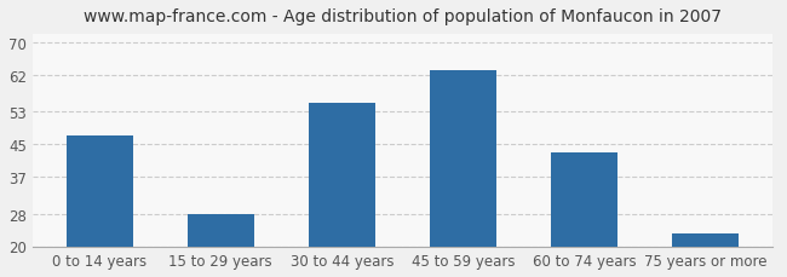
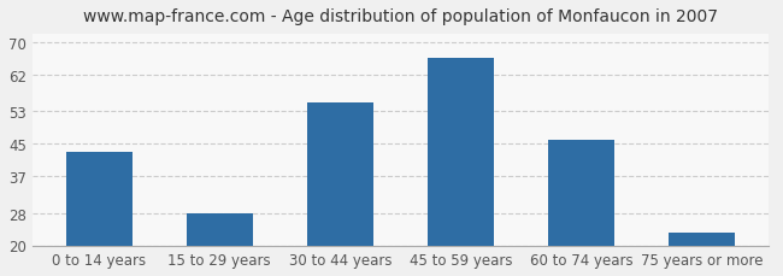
0 to 14 years: 47 -> 43
45 to 59 years: 63 -> 66
60 to 74 years: 43 -> 46
